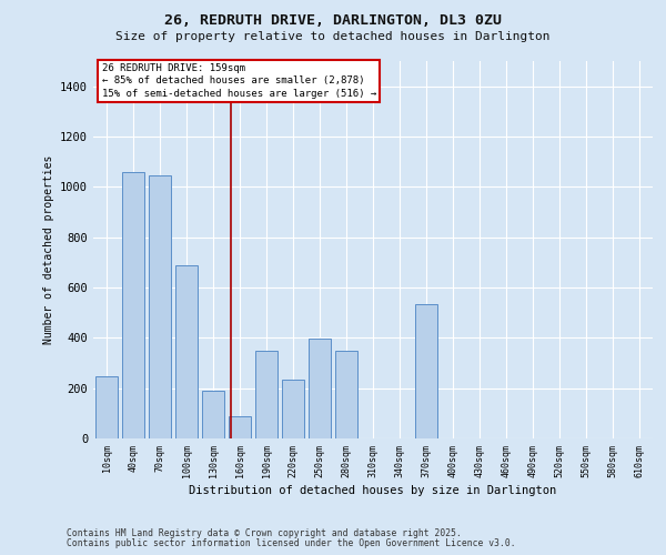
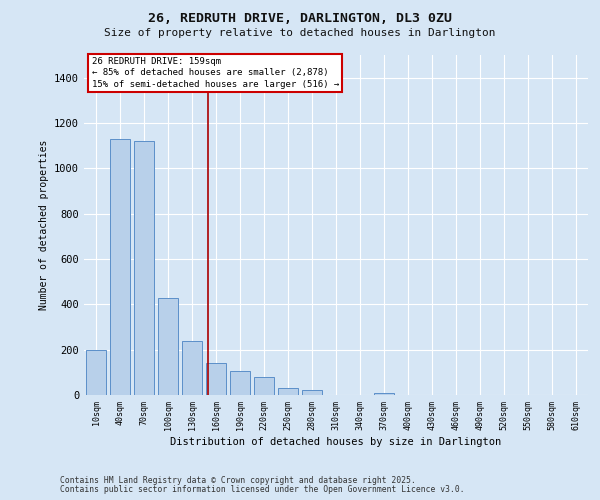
10sqm: 245 -> 200
40sqm: 1060 -> 1130
70sqm: 1045 -> 1120
100sqm: 690 -> 430
130sqm: 190 -> 240
160sqm: 90 -> 140
190sqm: 350 -> 105
220sqm: 235 -> 80
250sqm: 395 -> 30
280sqm: 350 -> 20
370sqm: 535 -> 10
